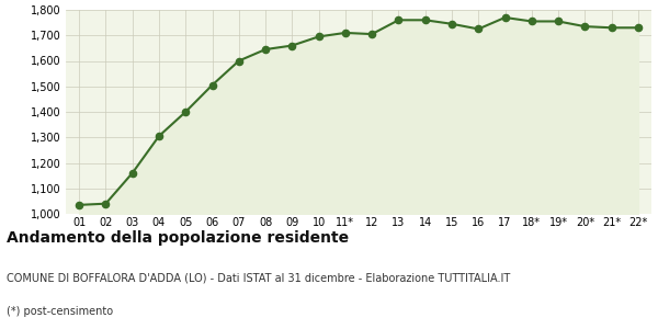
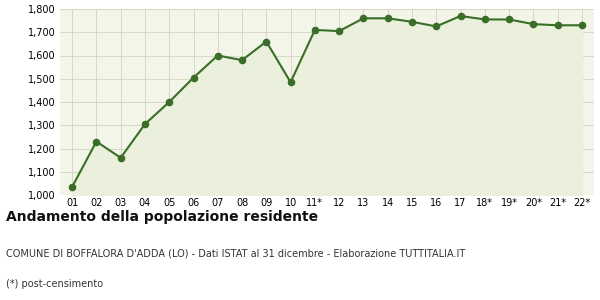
02: 1,040 -> 1,230
08: 1,645 -> 1,580
10: 1,695 -> 1,485
